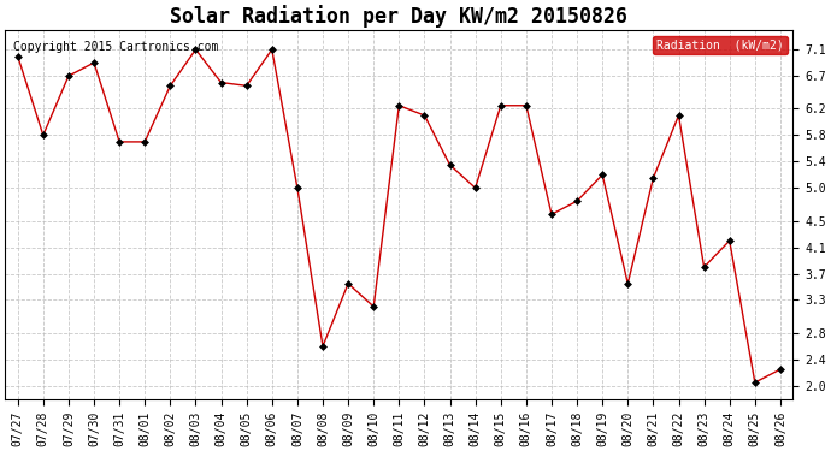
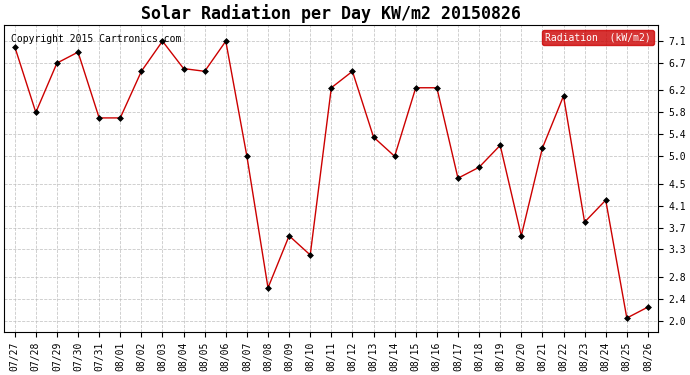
08/12: 6.10 -> 6.55
